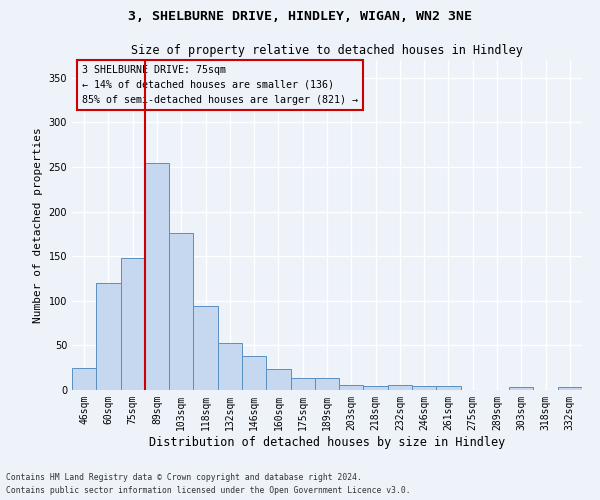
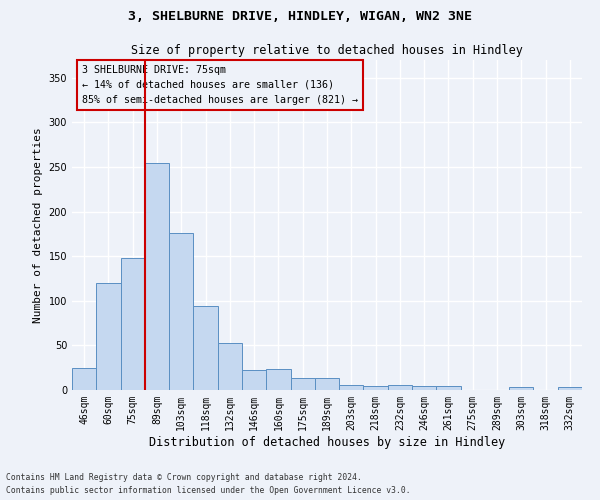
146sqm: 38 -> 22
